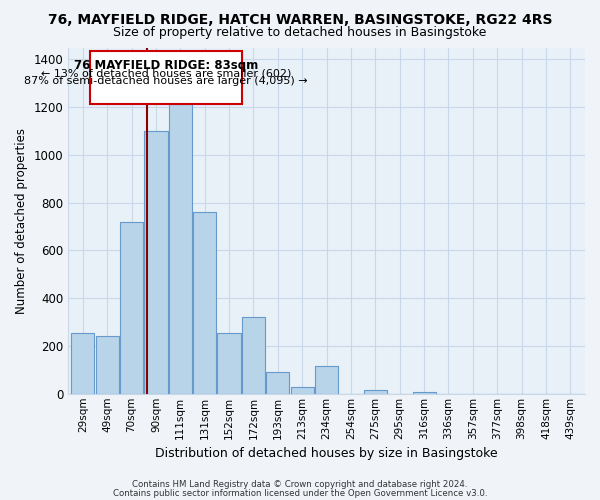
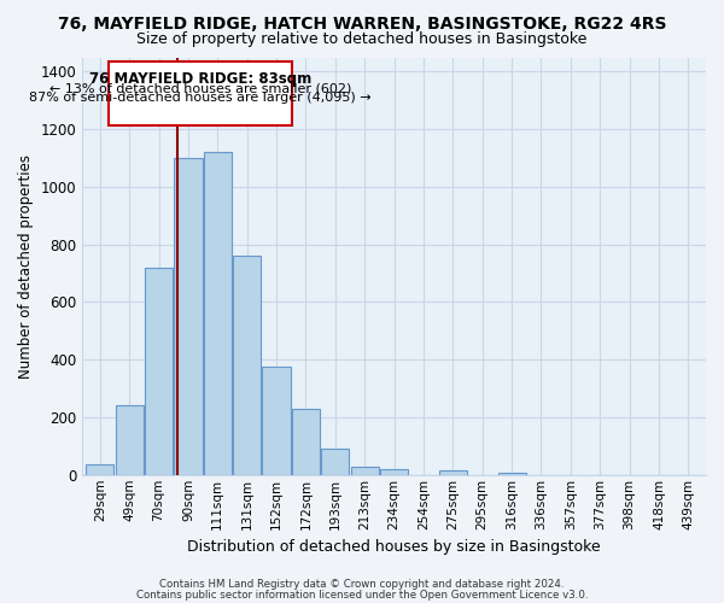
29sqm: 255 -> 35
111sqm: 1215 -> 1120
152sqm: 255 -> 375
172sqm: 320 -> 230
234sqm: 115 -> 20
